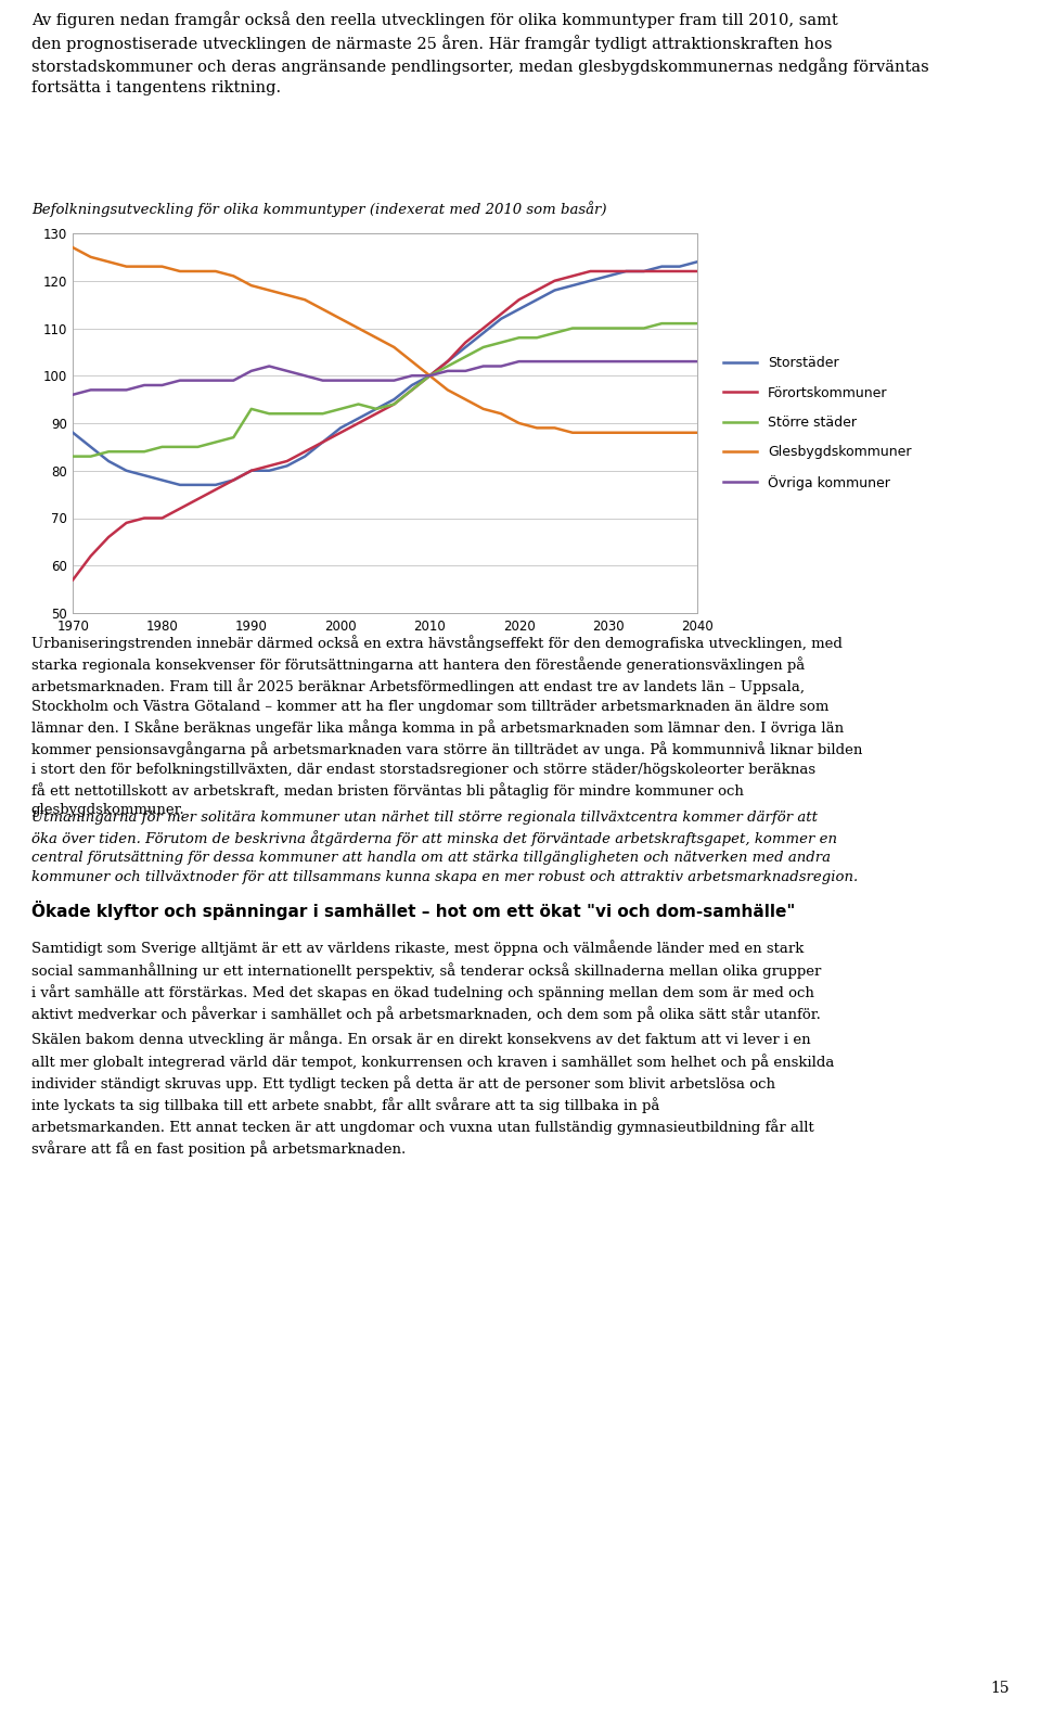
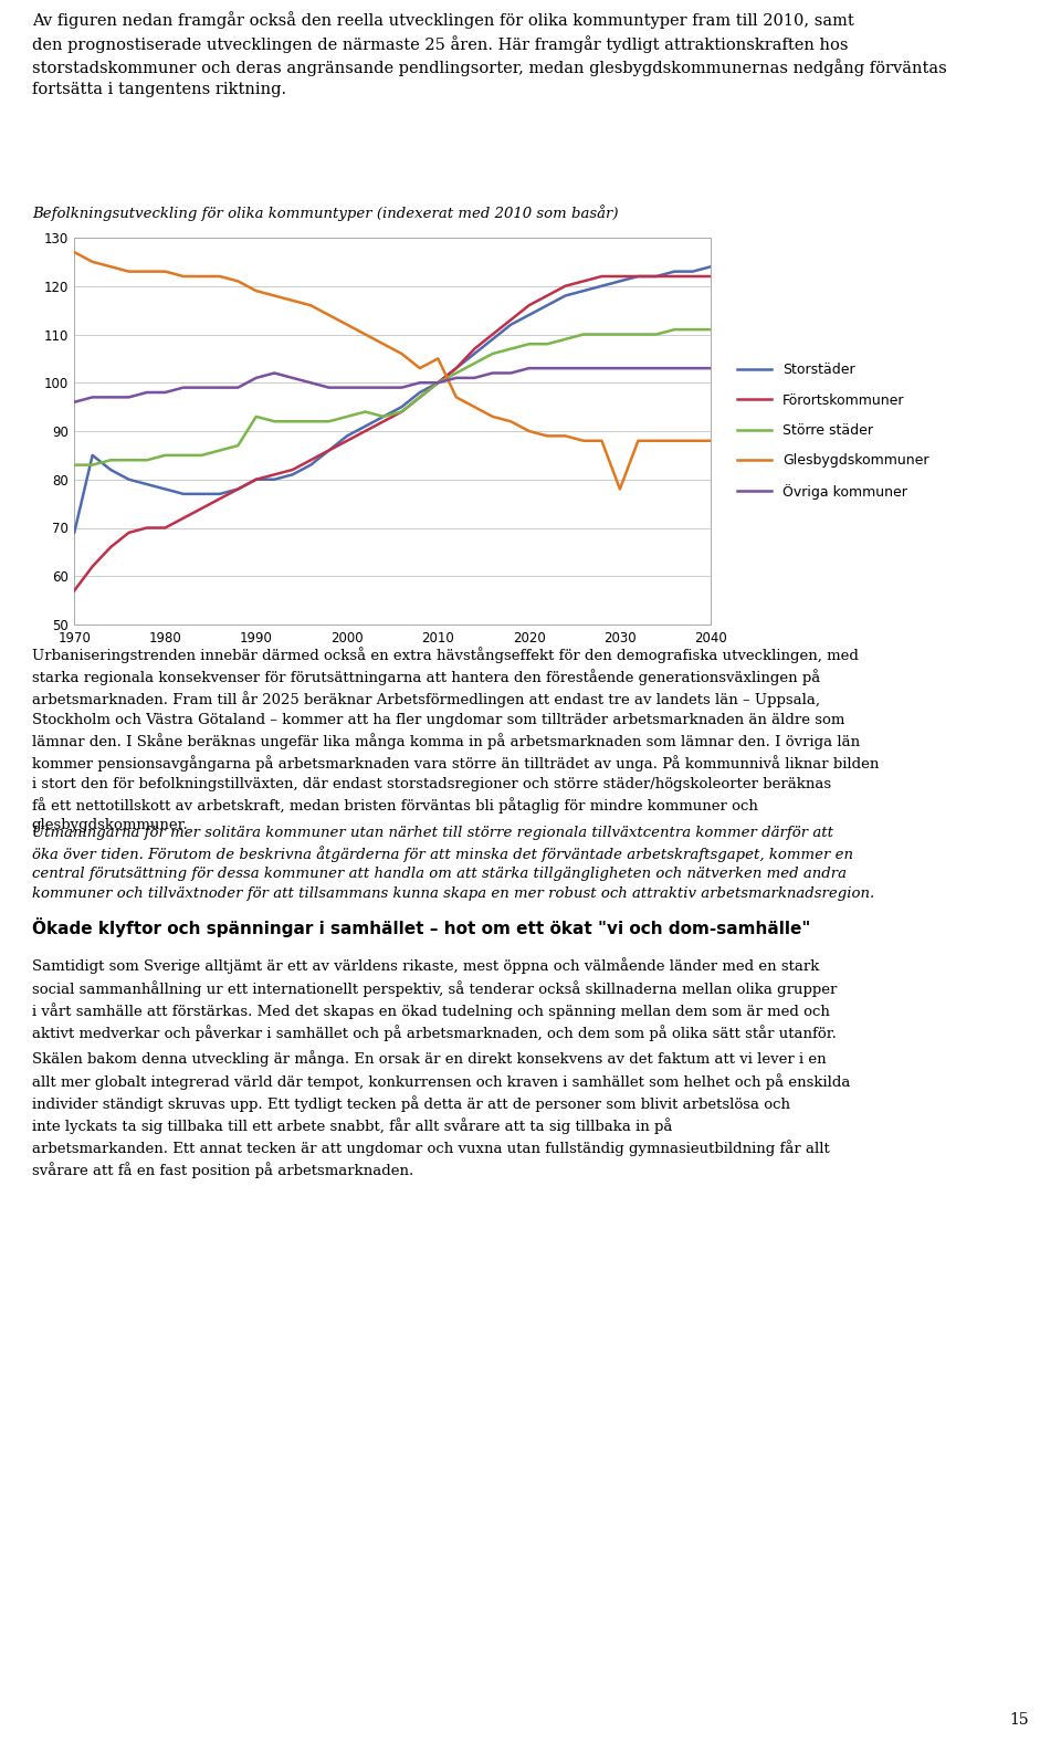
Storstäder/1970: 88 -> 69
Glesbygdskommuner/2010: 100 -> 105
Glesbygdskommuner/2030: 88 -> 78
